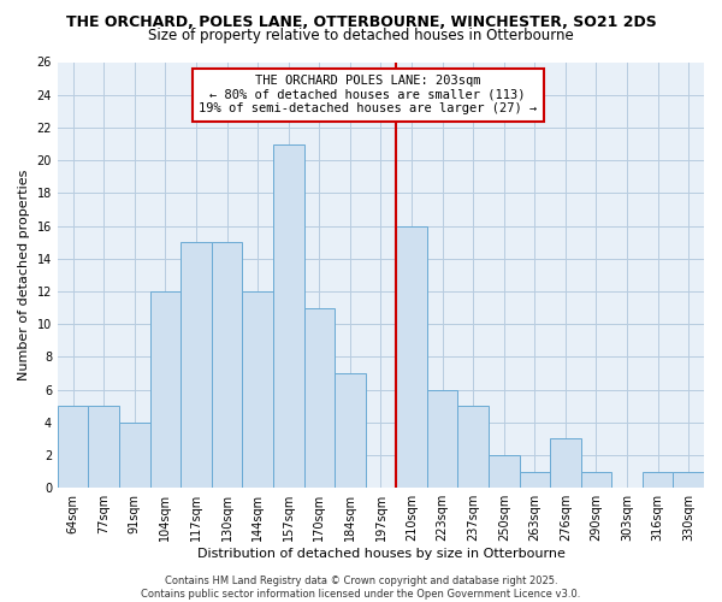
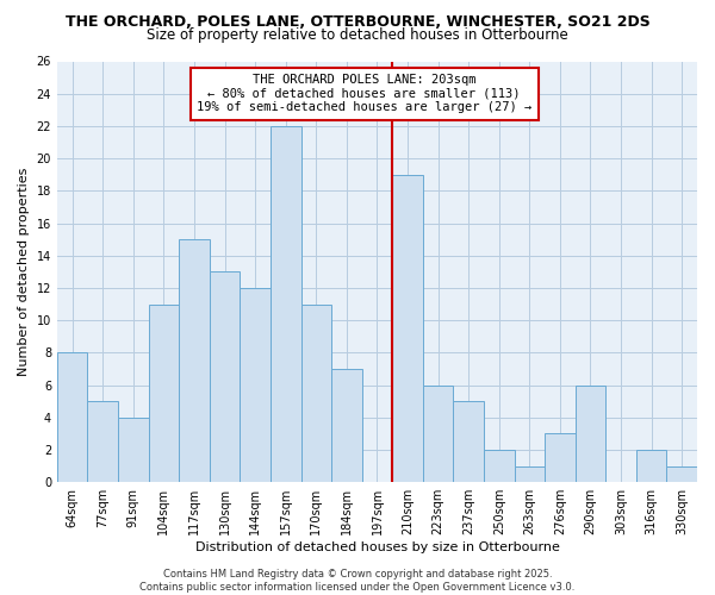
64sqm: 5 -> 8
104sqm: 12 -> 11
130sqm: 15 -> 13
157sqm: 21 -> 22
210sqm: 16 -> 19
290sqm: 1 -> 6
316sqm: 1 -> 2
